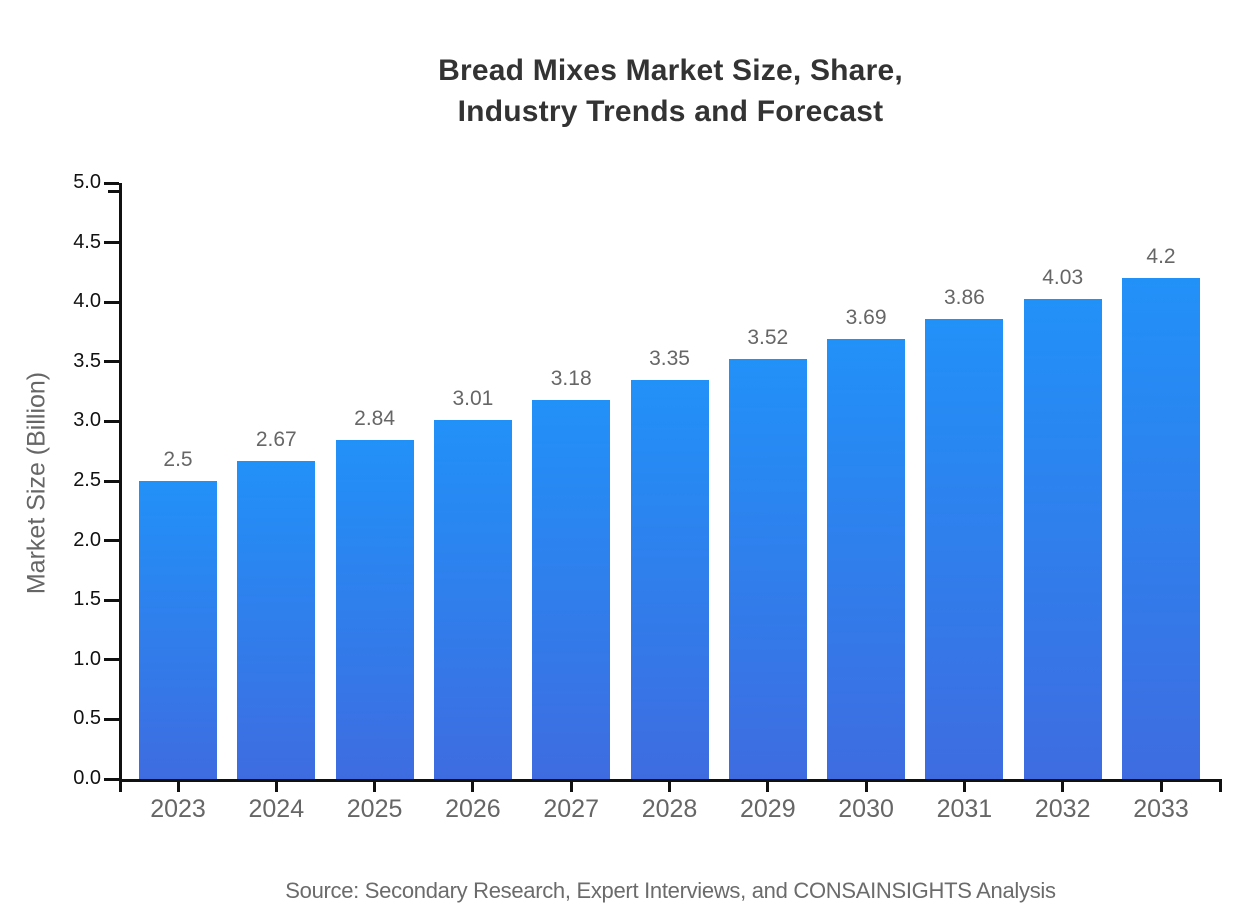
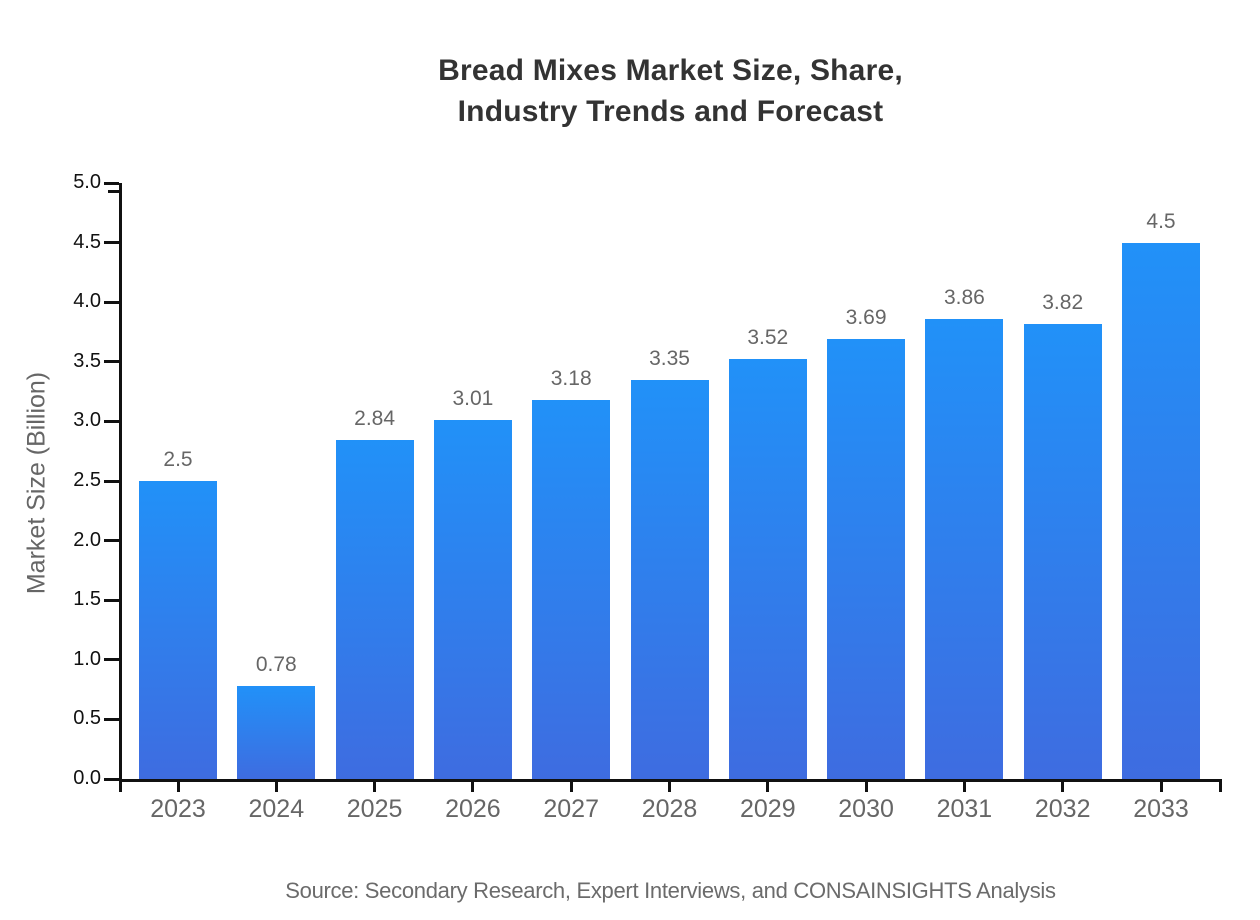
2024: 2.67 -> 0.78
2032: 4.03 -> 3.82
2033: 4.2 -> 4.5
